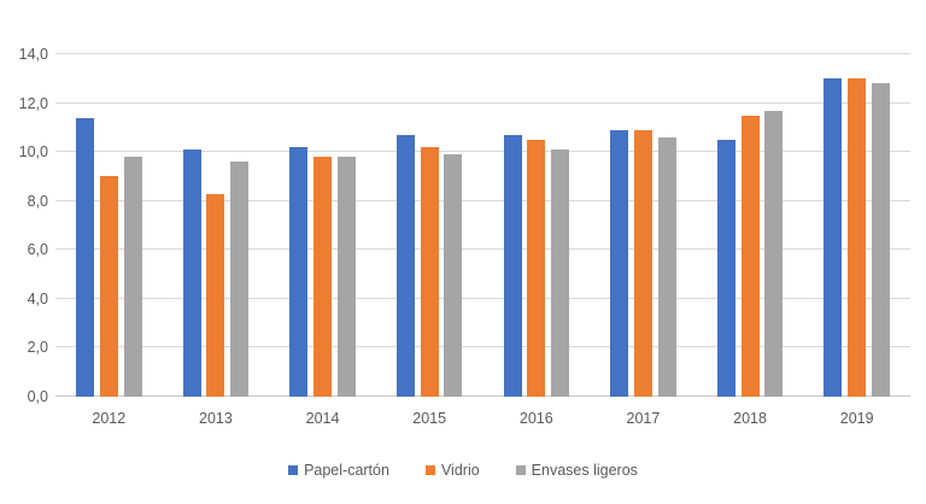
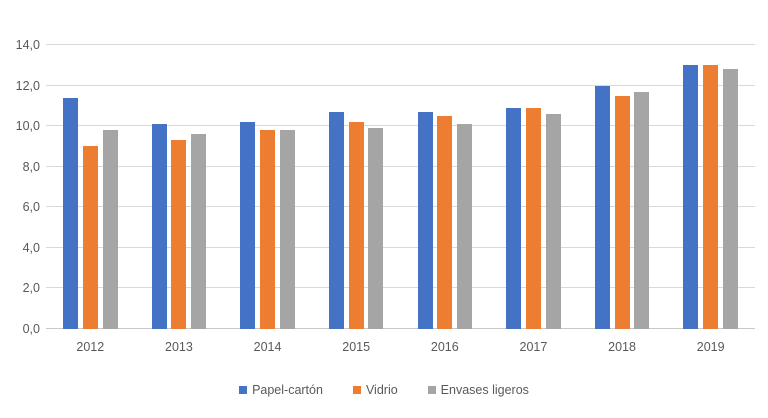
Vidrio/2013: 8,3 -> 9,3
Papel-cartón/2018: 10,5 -> 12,0
